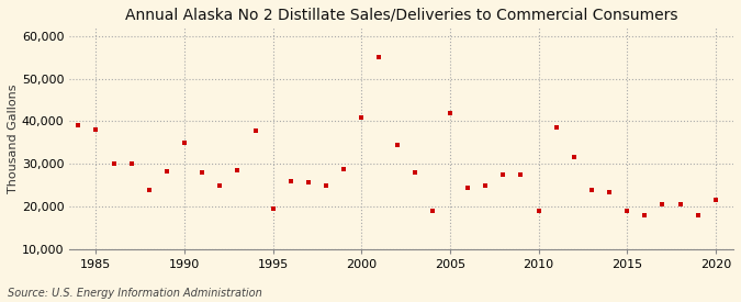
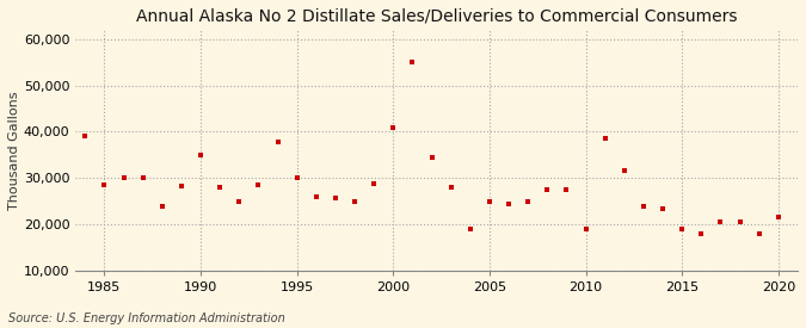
1985: 38,000 -> 28,500
1995: 19,500 -> 30,000
2005: 42,000 -> 25,000
